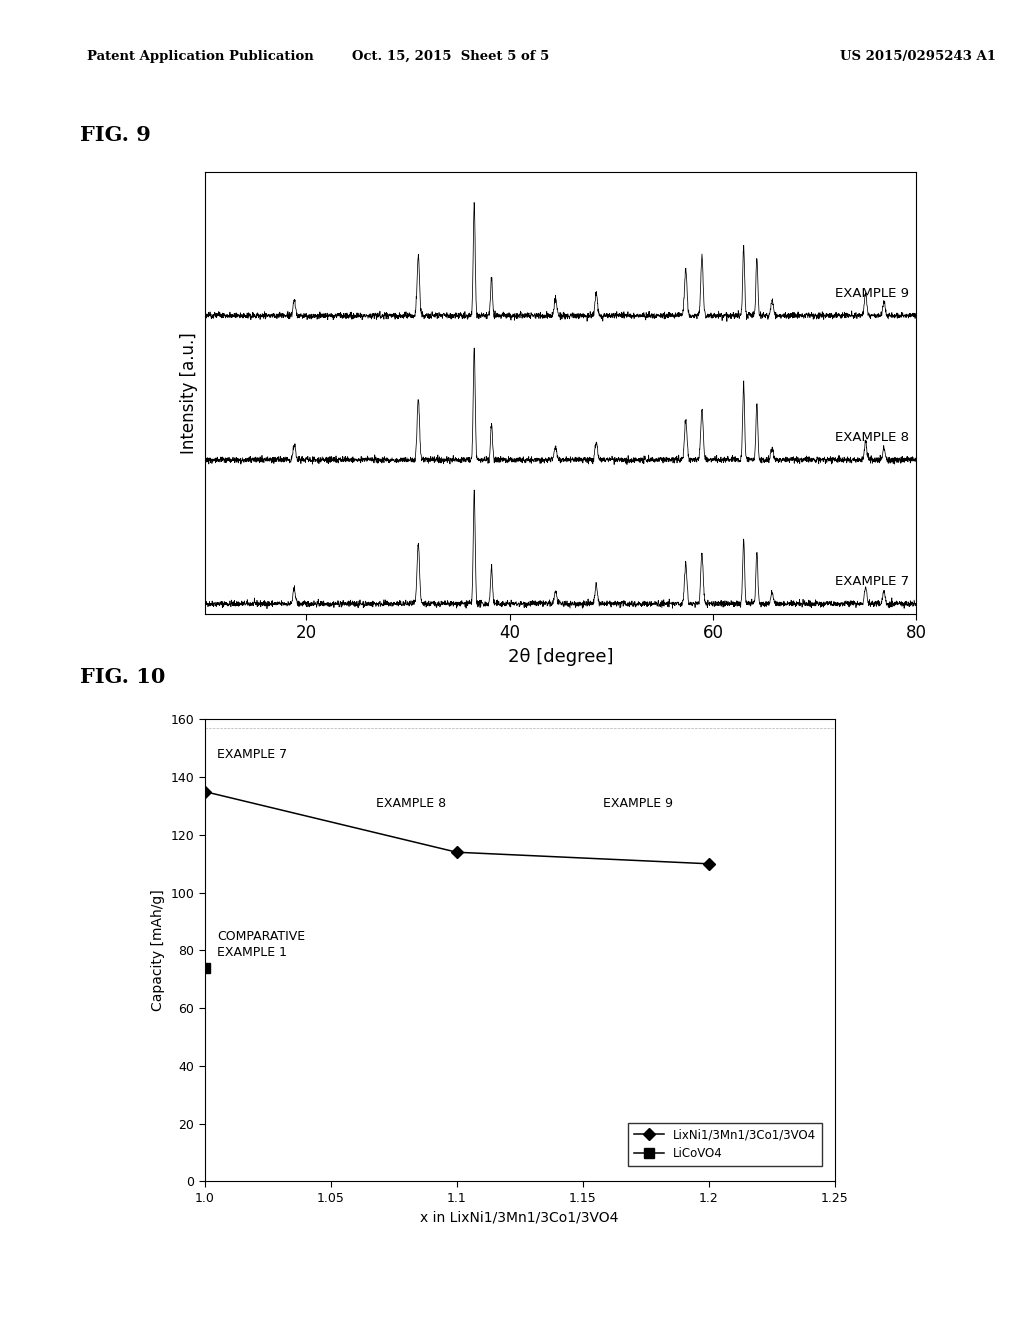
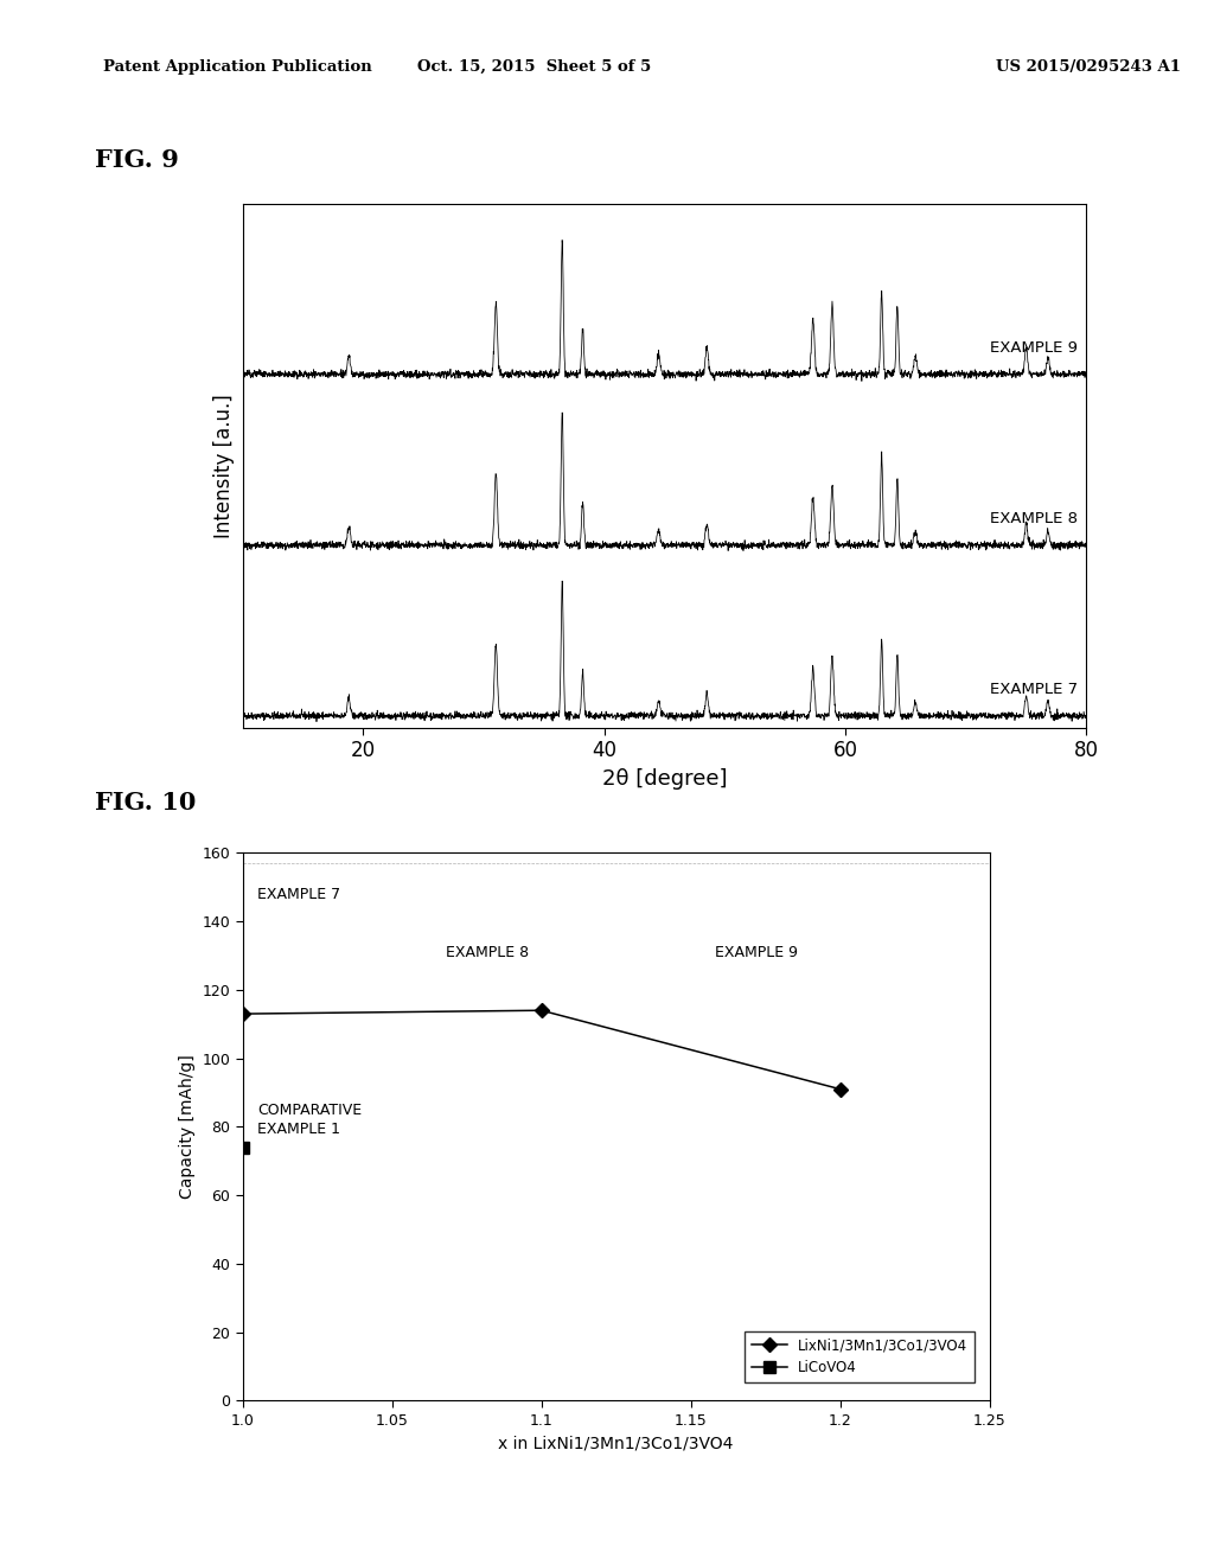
1.0: 135 -> 113
1.2: 110 -> 91
